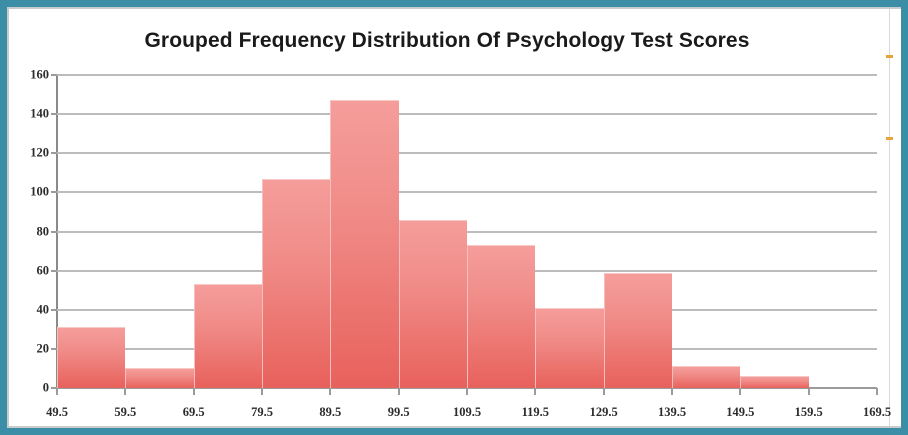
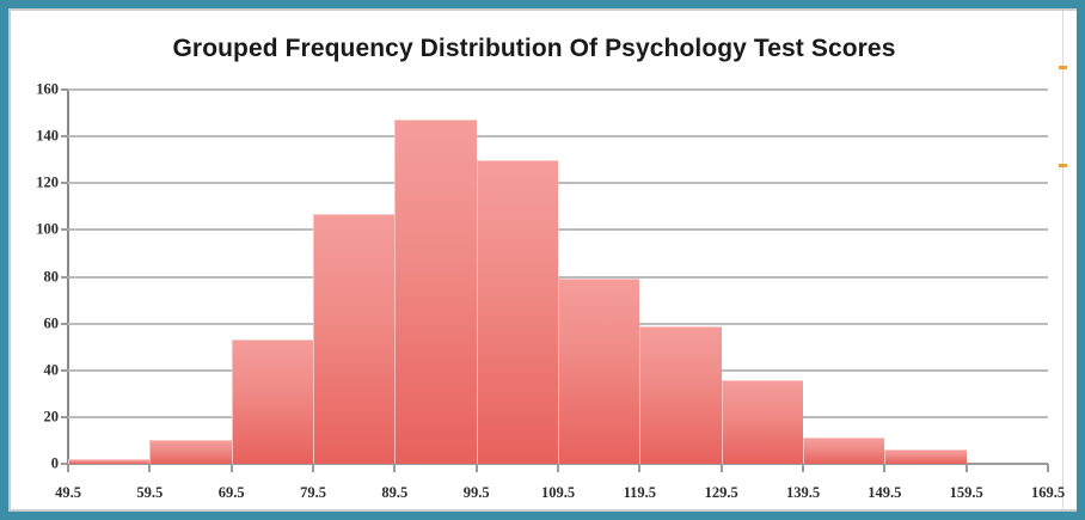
49.5: 31 -> 2
99.5: 86 -> 130
109.5: 73 -> 79
119.5: 41 -> 59
129.5: 59 -> 36
